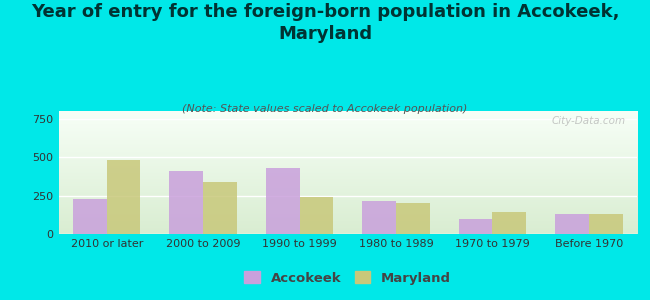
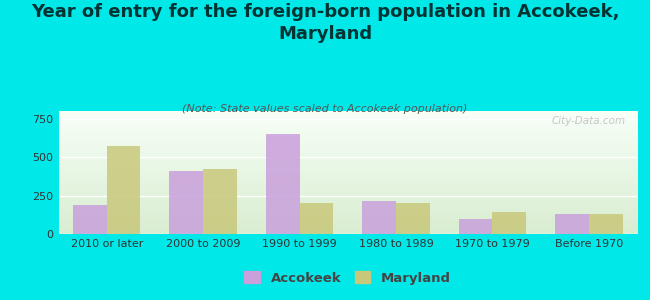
Accokeek/2010 or later: 230 -> 190
Maryland/2010 or later: 480 -> 570
Maryland/2000 to 2009: 340 -> 420
Accokeek/1990 to 1999: 430 -> 650
Maryland/1990 to 1999: 240 -> 200
